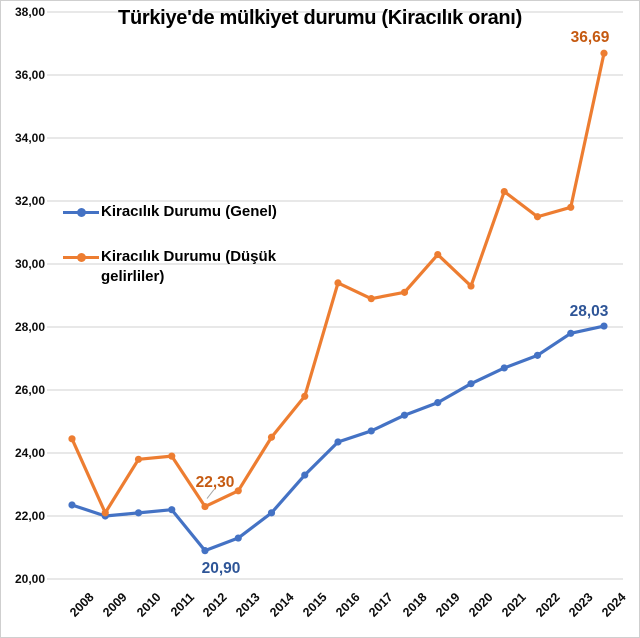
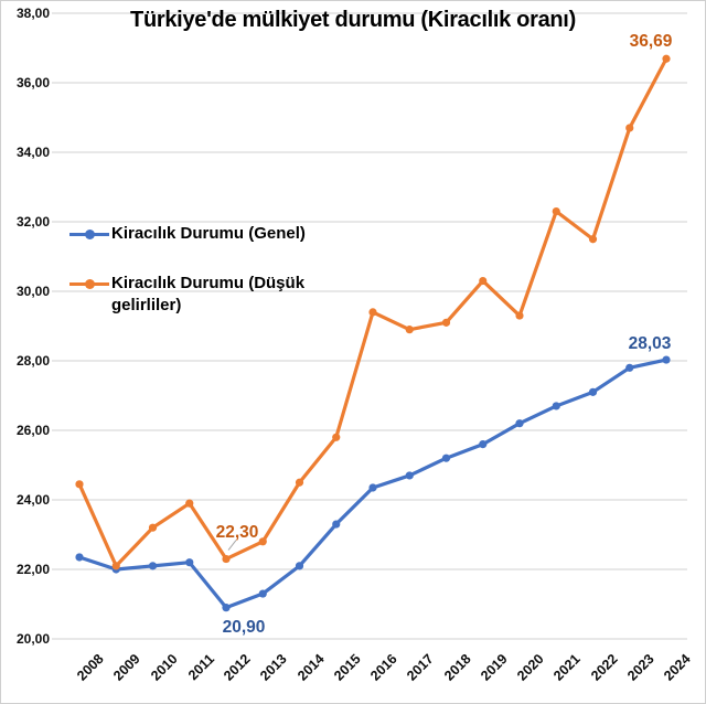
Kiracılık Durumu (Düşük gelirliler)/2010: 23,8 -> 23,2
Kiracılık Durumu (Düşük gelirliler)/2023: 31,8 -> 34,7
